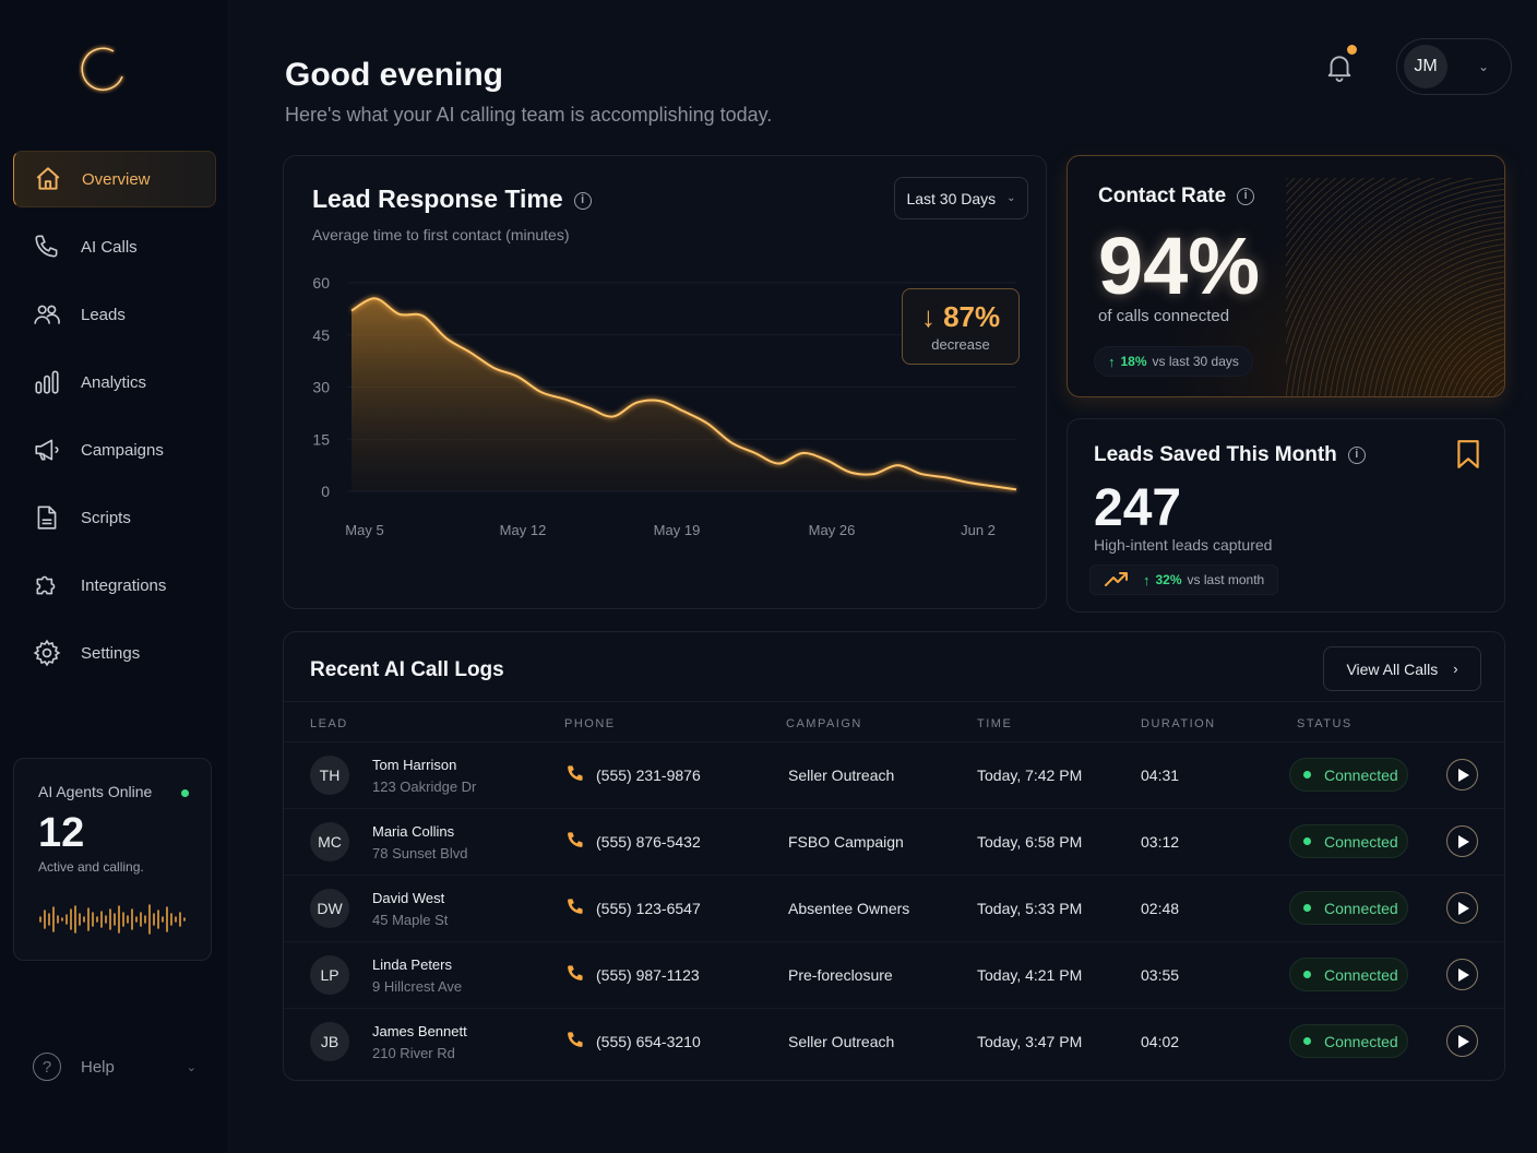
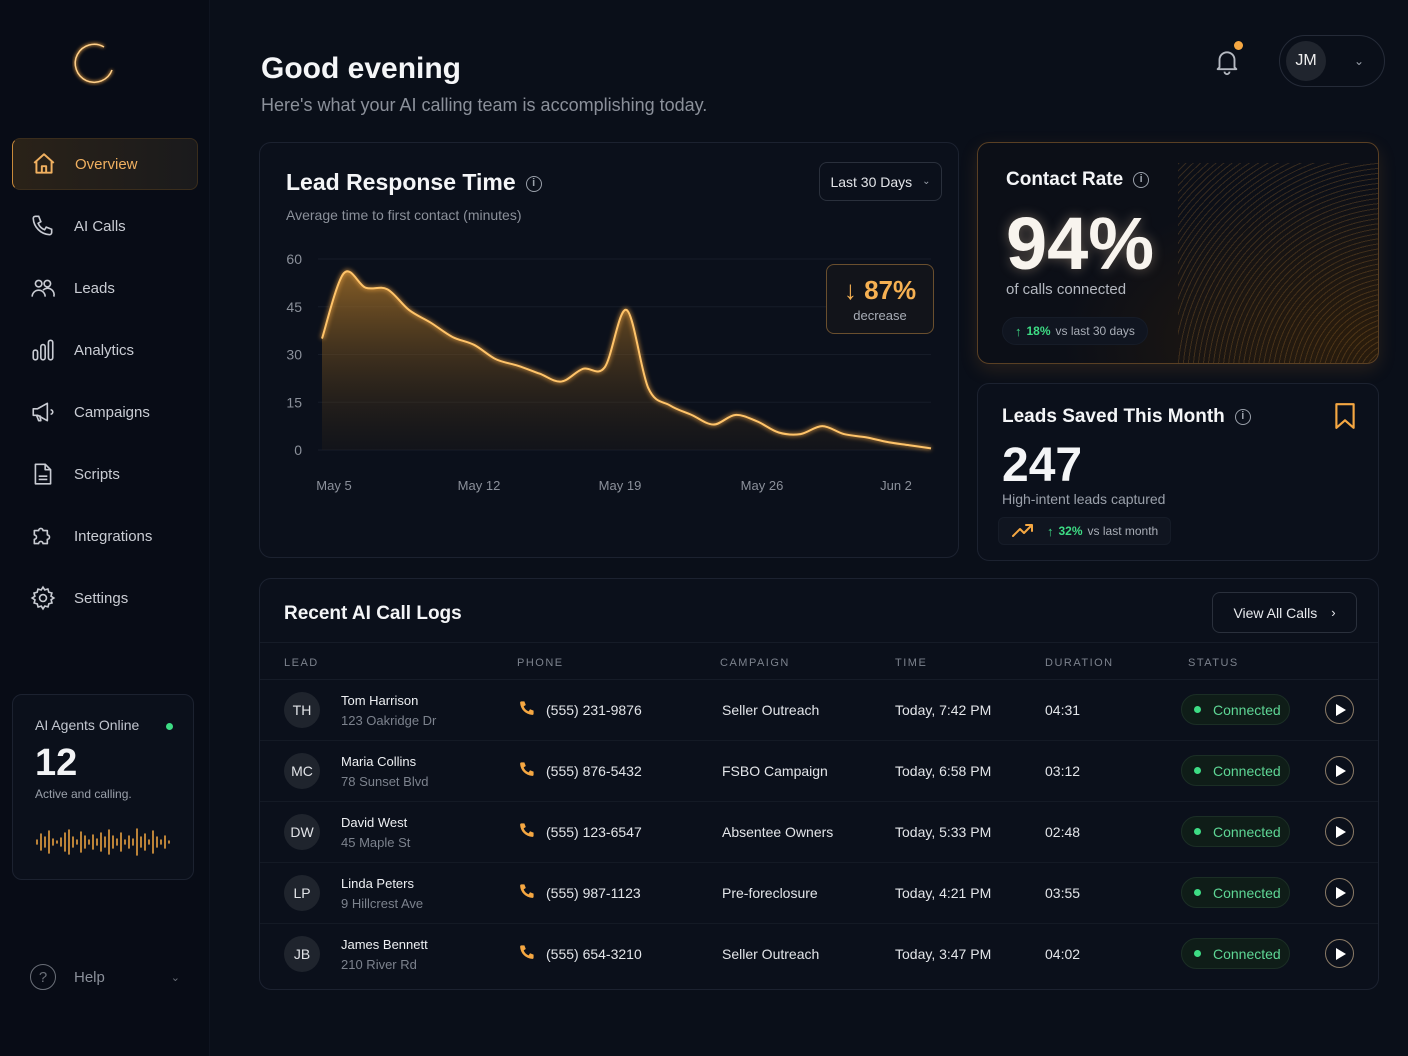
May 5: 52 -> 35
May 19: 23 -> 44
